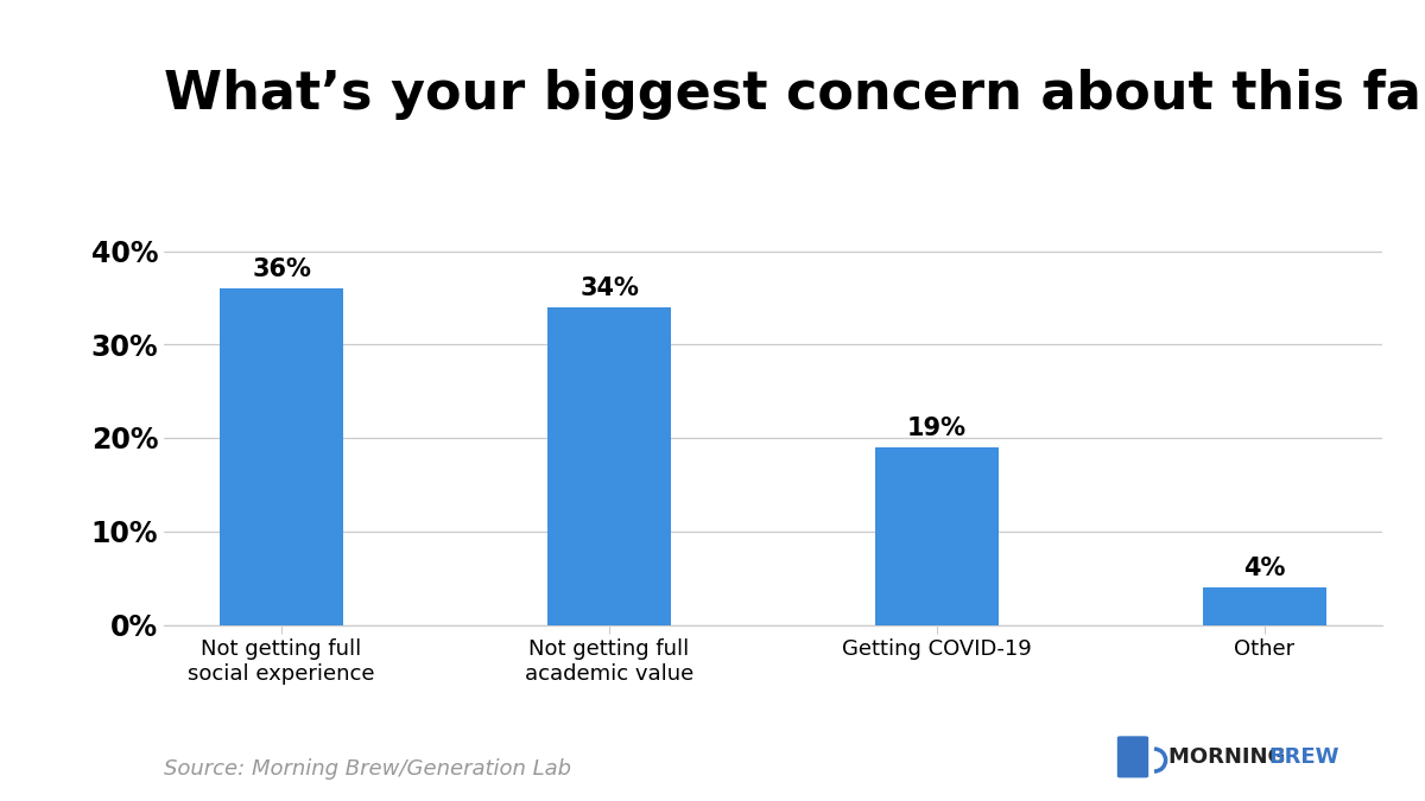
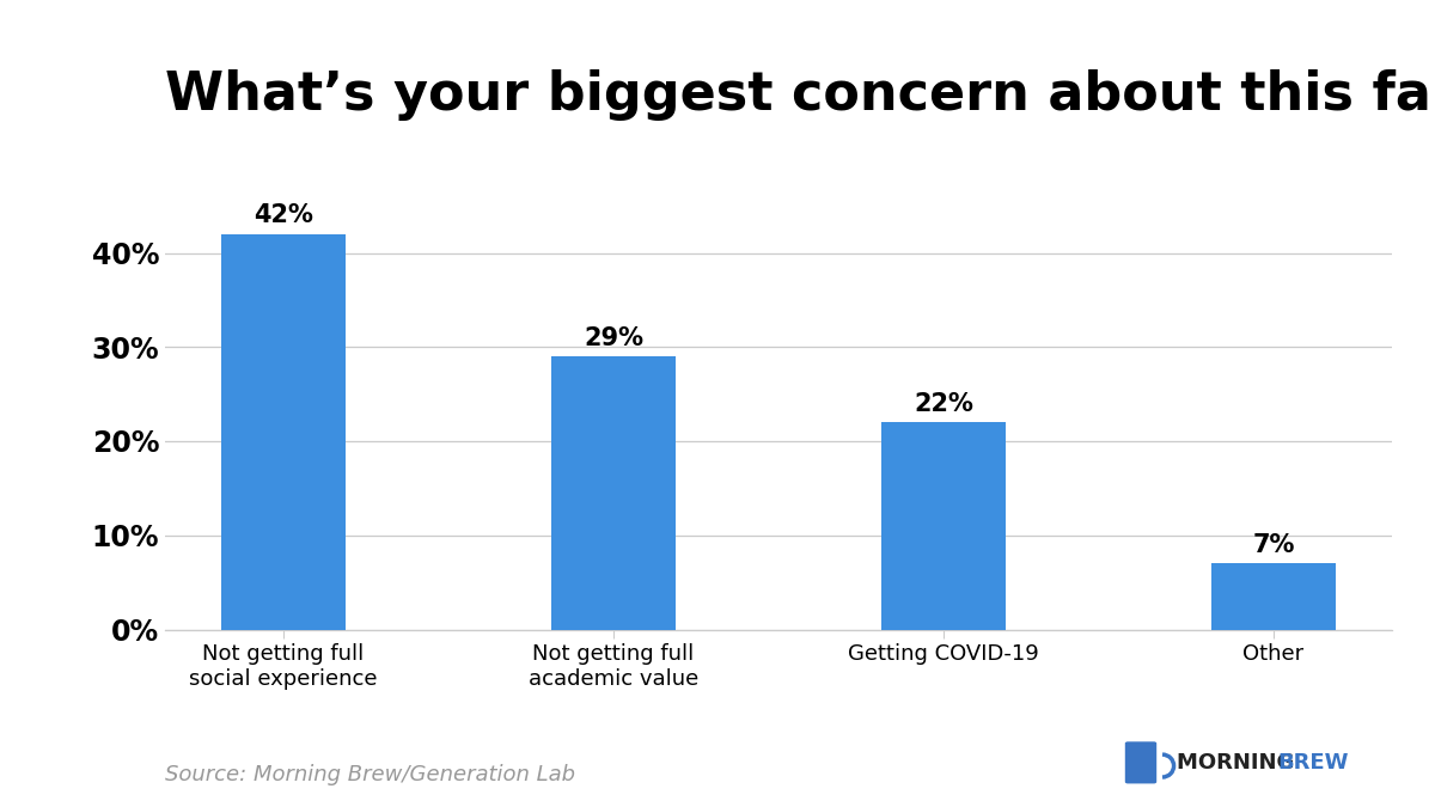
Not getting full social experience: 36% -> 42%
Not getting full academic value: 34% -> 29%
Getting COVID-19: 19% -> 22%
Other: 4% -> 7%
